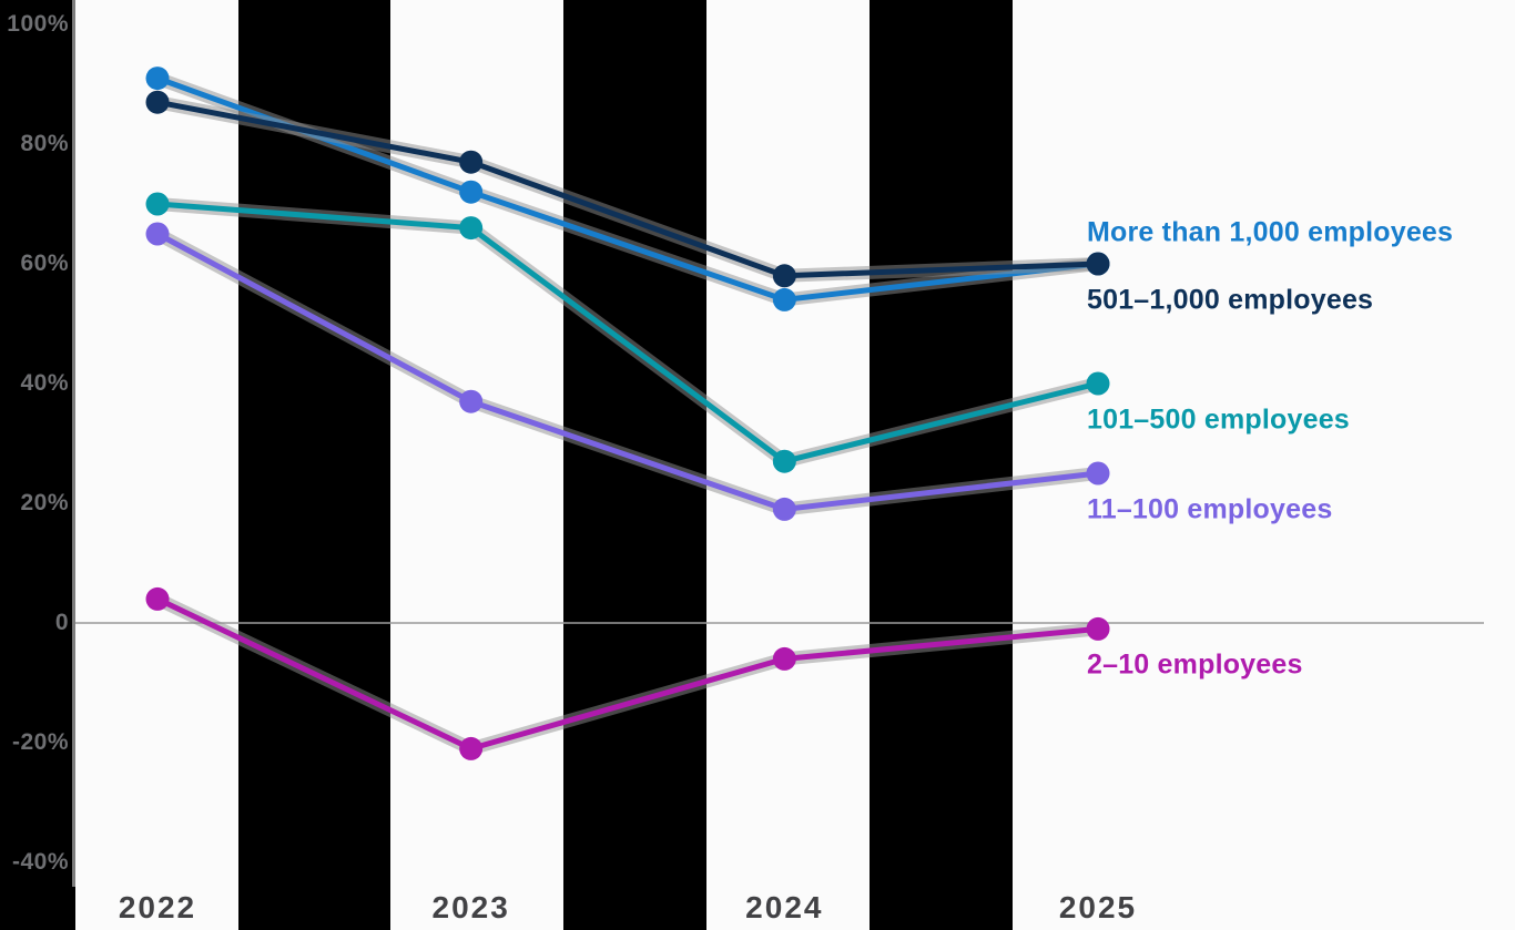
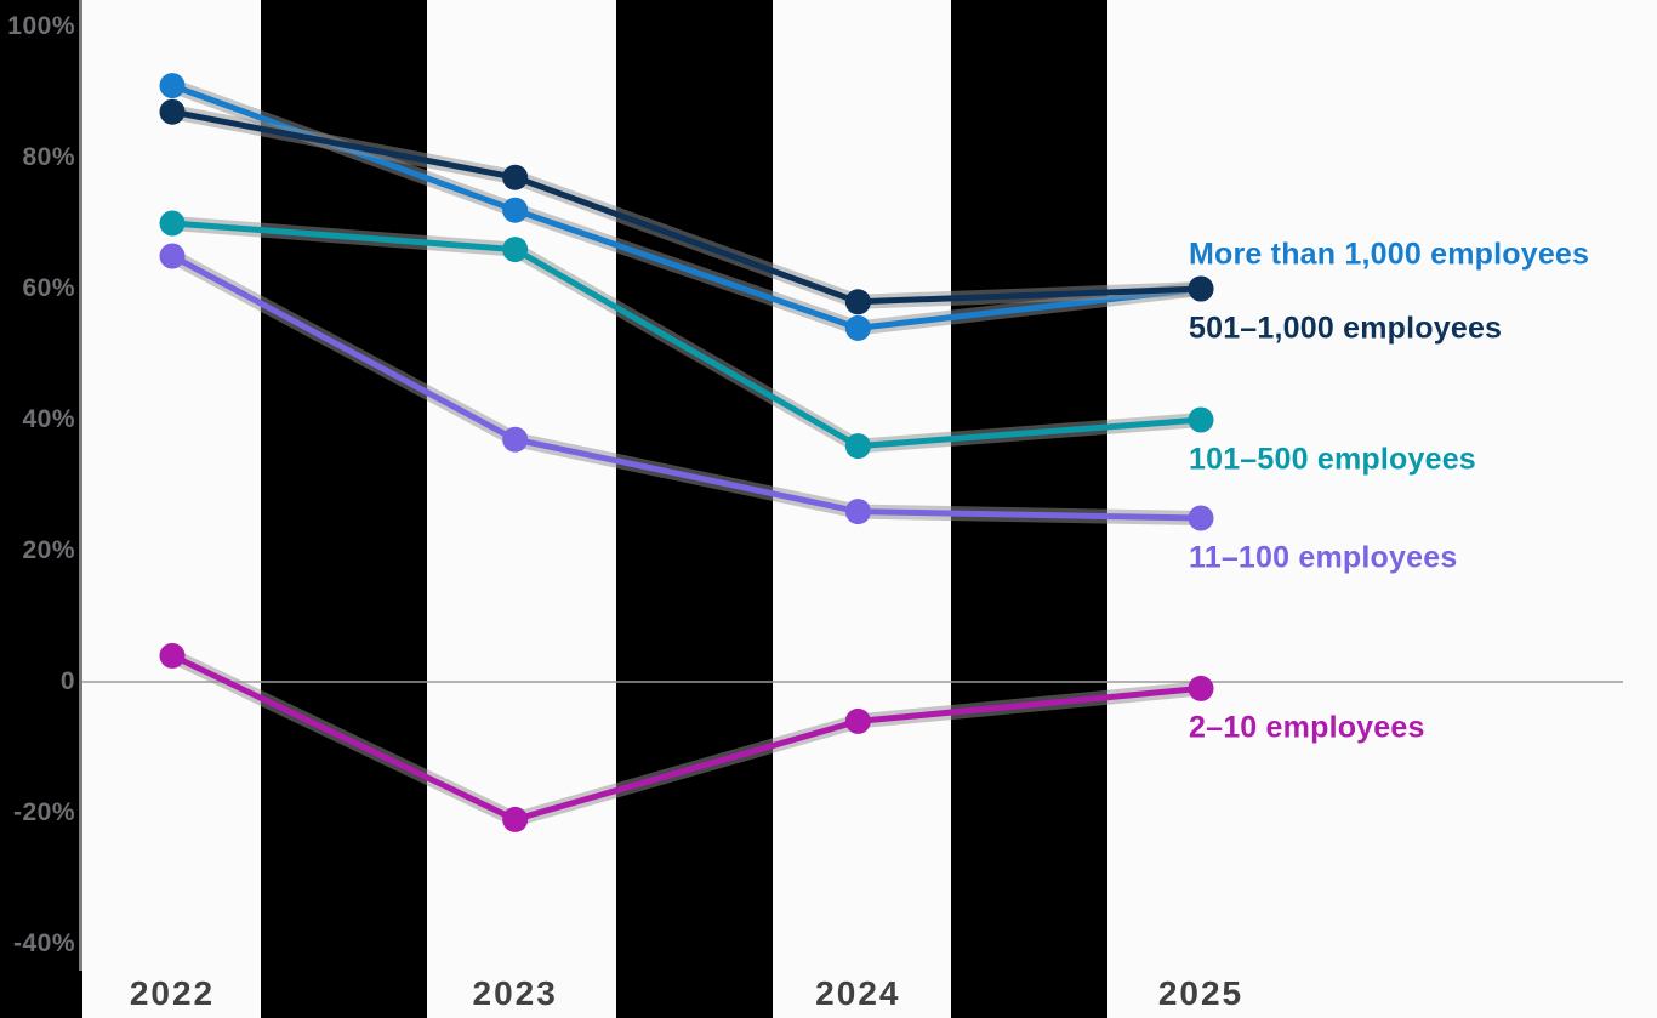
101–500 employees/2024: 27% -> 36%
11–100 employees/2024: 19% -> 26%
